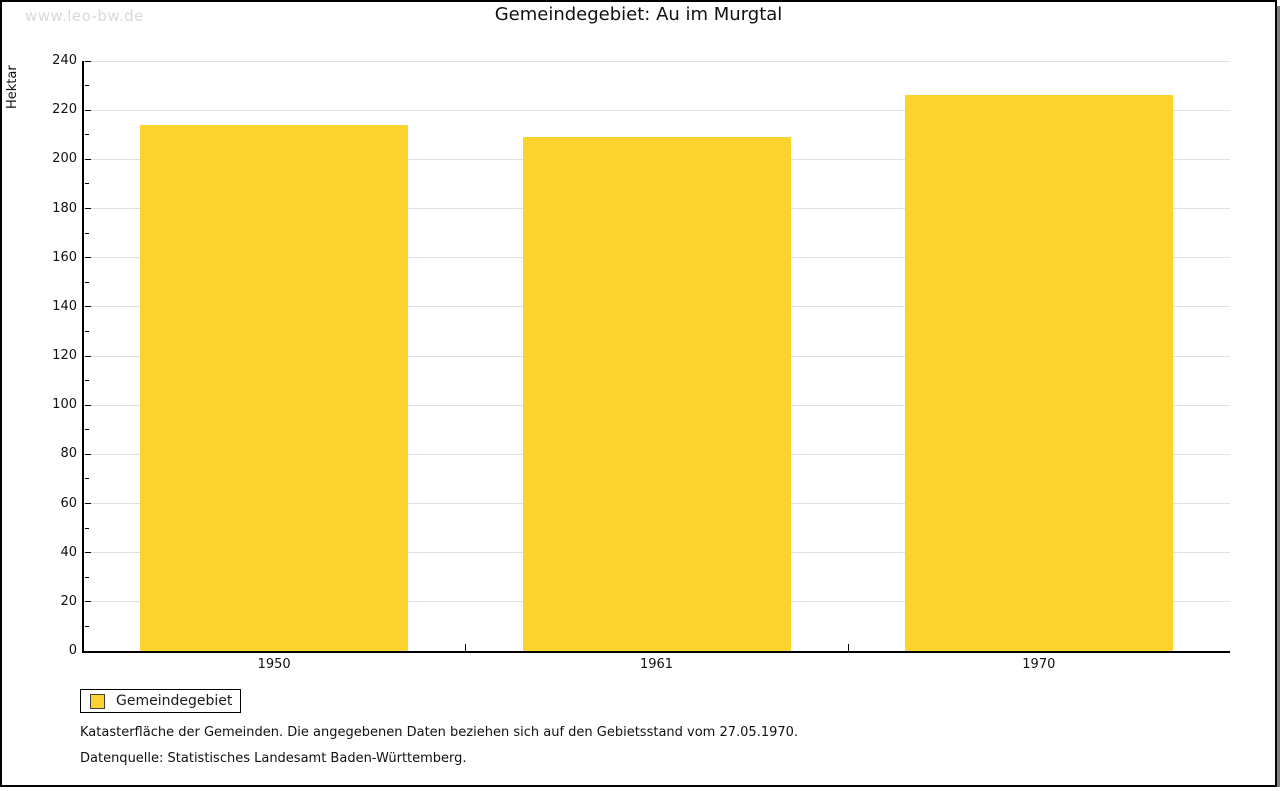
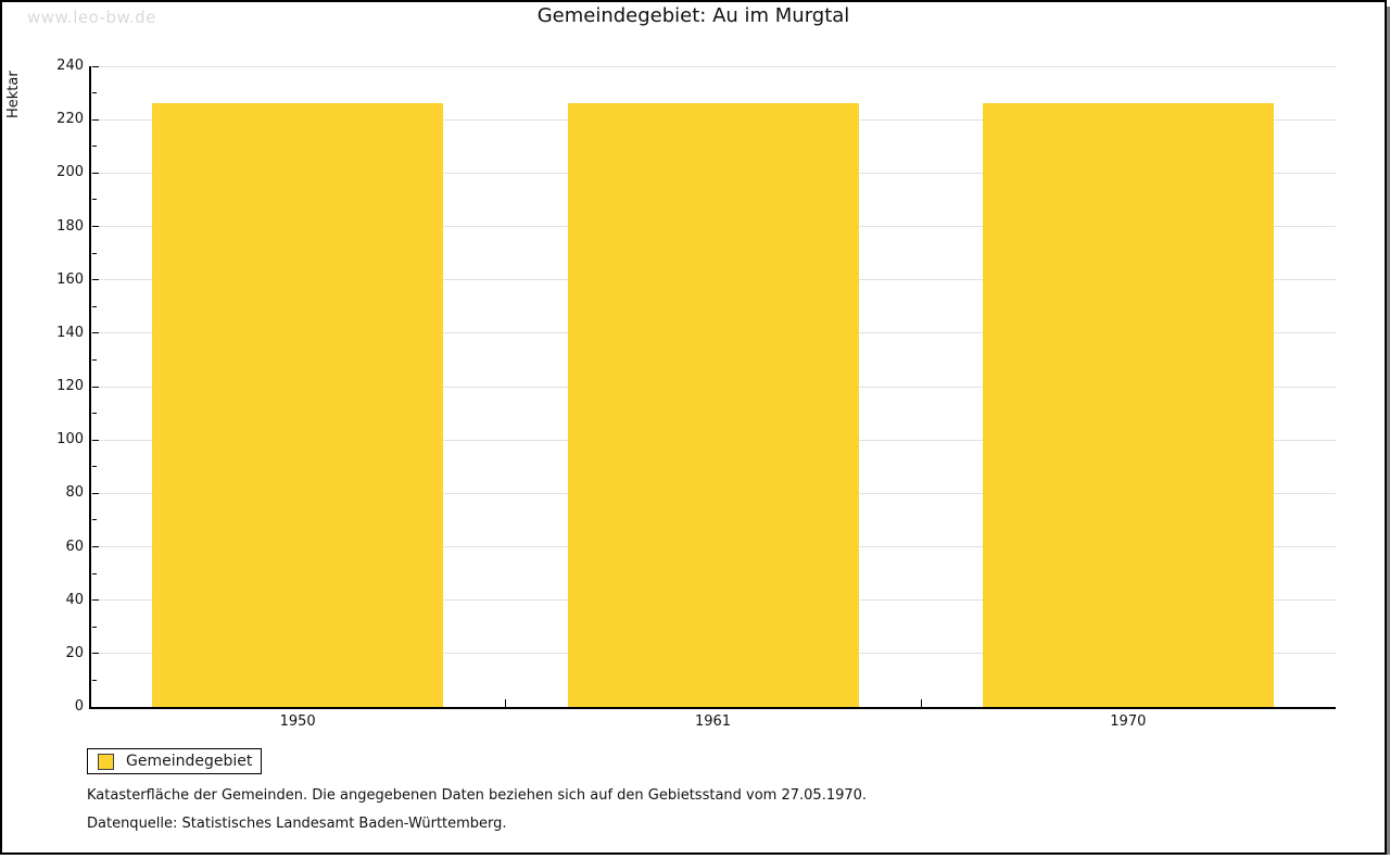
1950: 214 -> 226
1961: 209 -> 226
